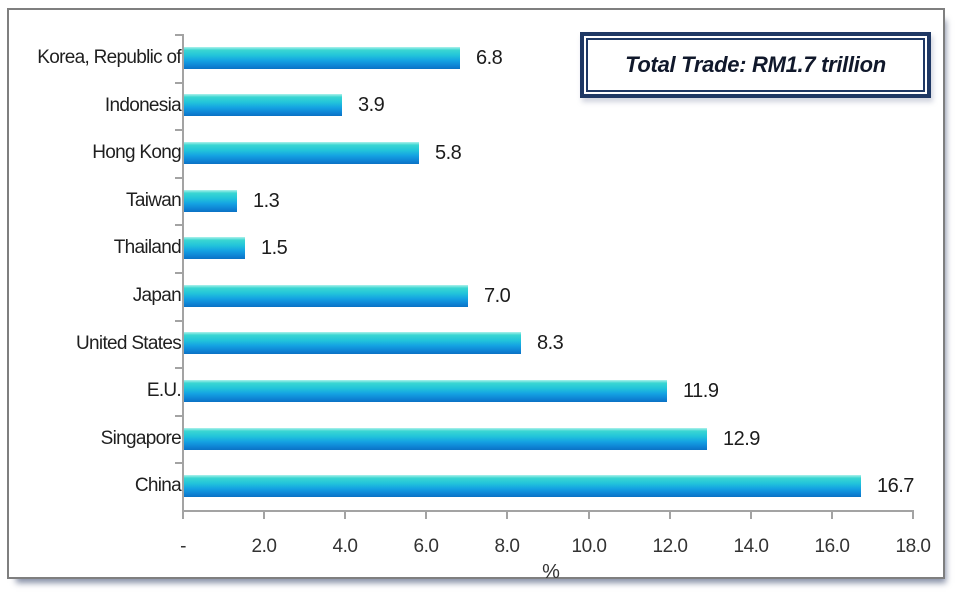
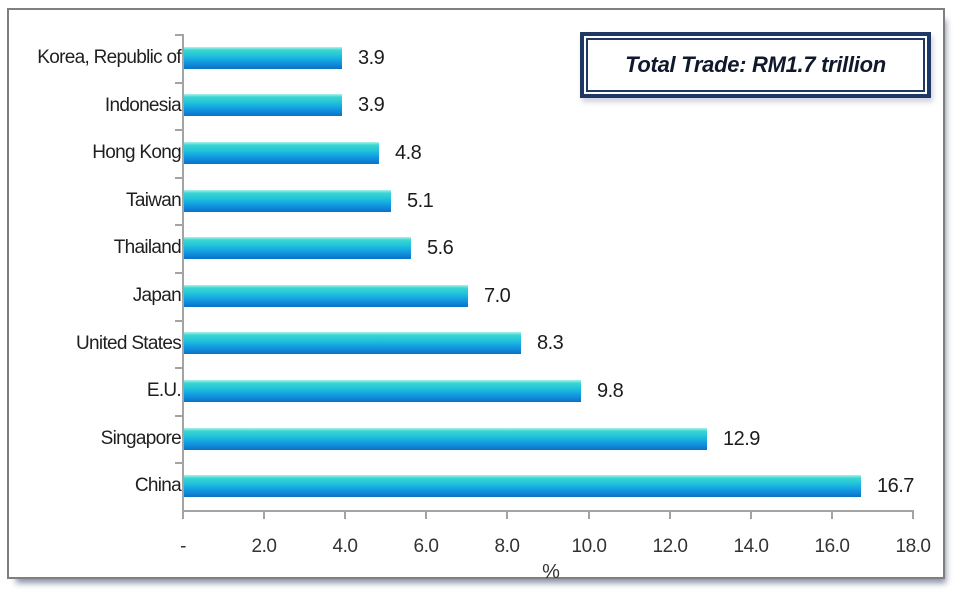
Korea, Republic of: 6.8 -> 3.9
Hong Kong: 5.8 -> 4.8
Taiwan: 1.3 -> 5.1
Thailand: 1.5 -> 5.6
E.U.: 11.9 -> 9.8
